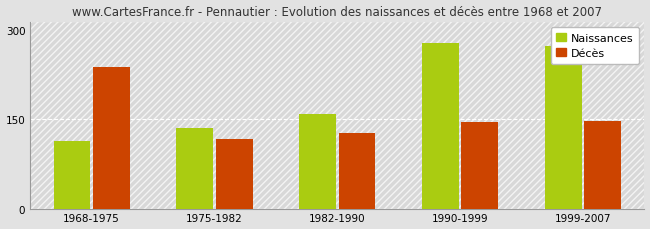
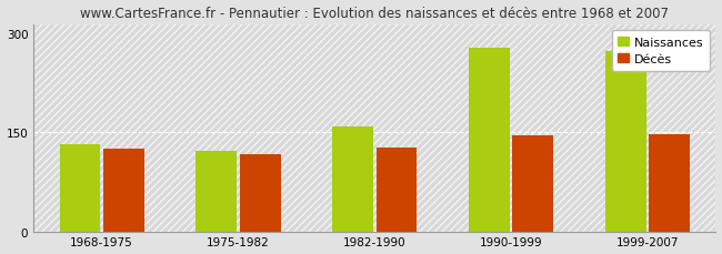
Naissances/1968-1975: 114 -> 132
Décès/1968-1975: 238 -> 125
Naissances/1975-1982: 136 -> 122
